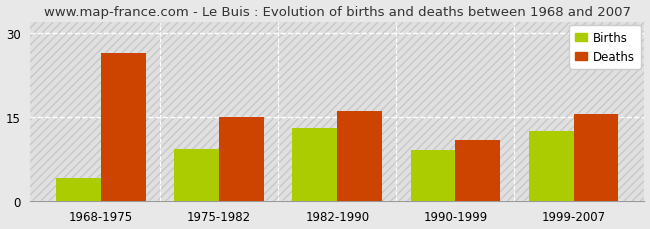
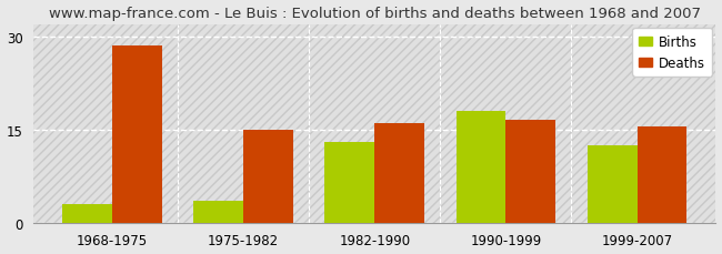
Births/1968-1975: 4.0 -> 3.0
Deaths/1968-1975: 26.4 -> 28.5
Births/1975-1982: 9.2 -> 3.5
Births/1990-1999: 9.0 -> 18.0
Deaths/1990-1999: 10.8 -> 16.5
